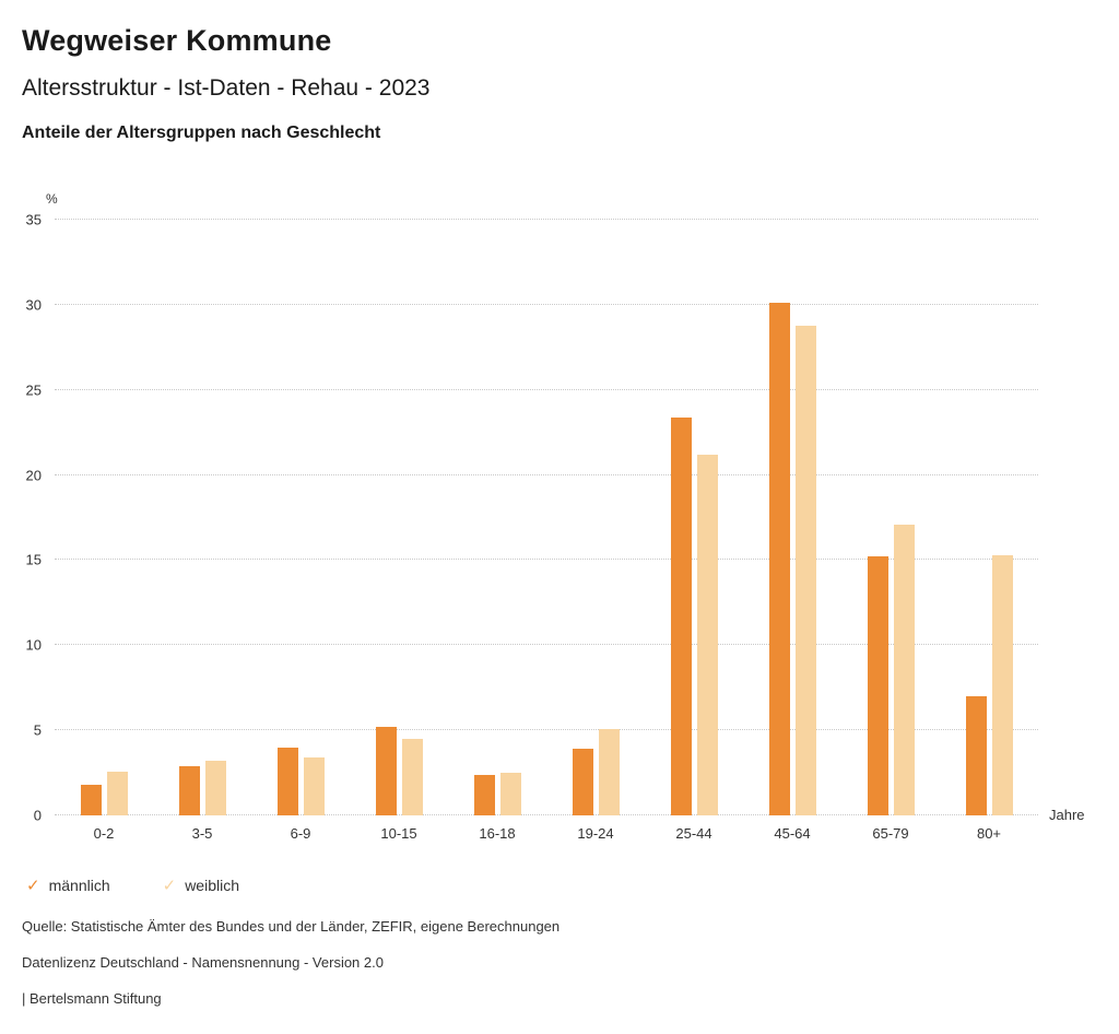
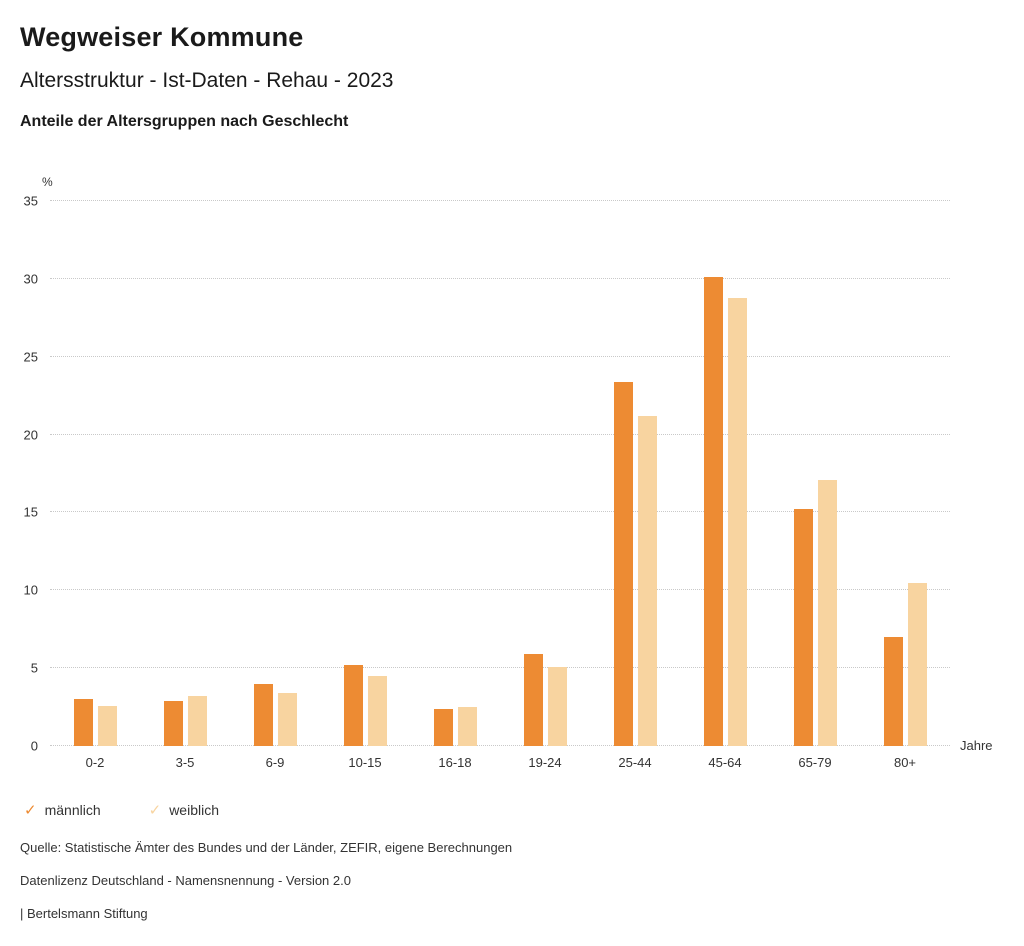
männlich/0-2: 1.8 -> 3.0
männlich/19-24: 3.9 -> 5.9
weiblich/80+: 15.3 -> 10.5
